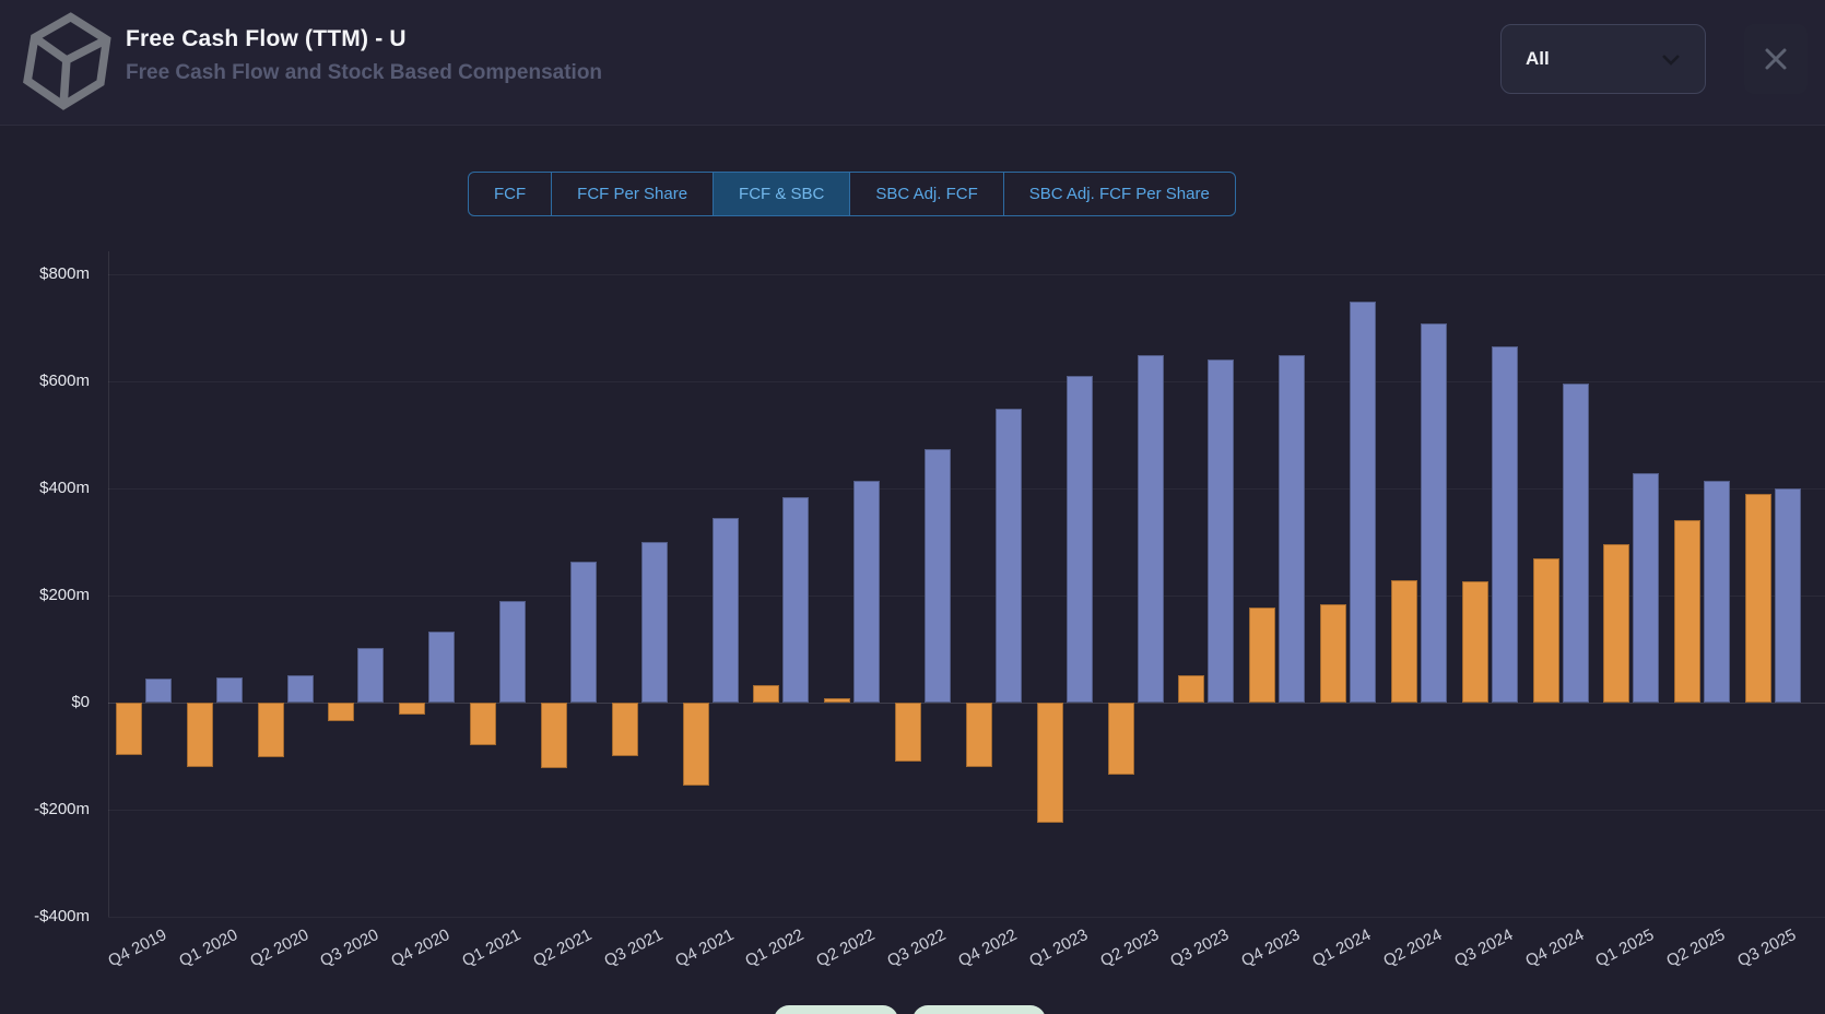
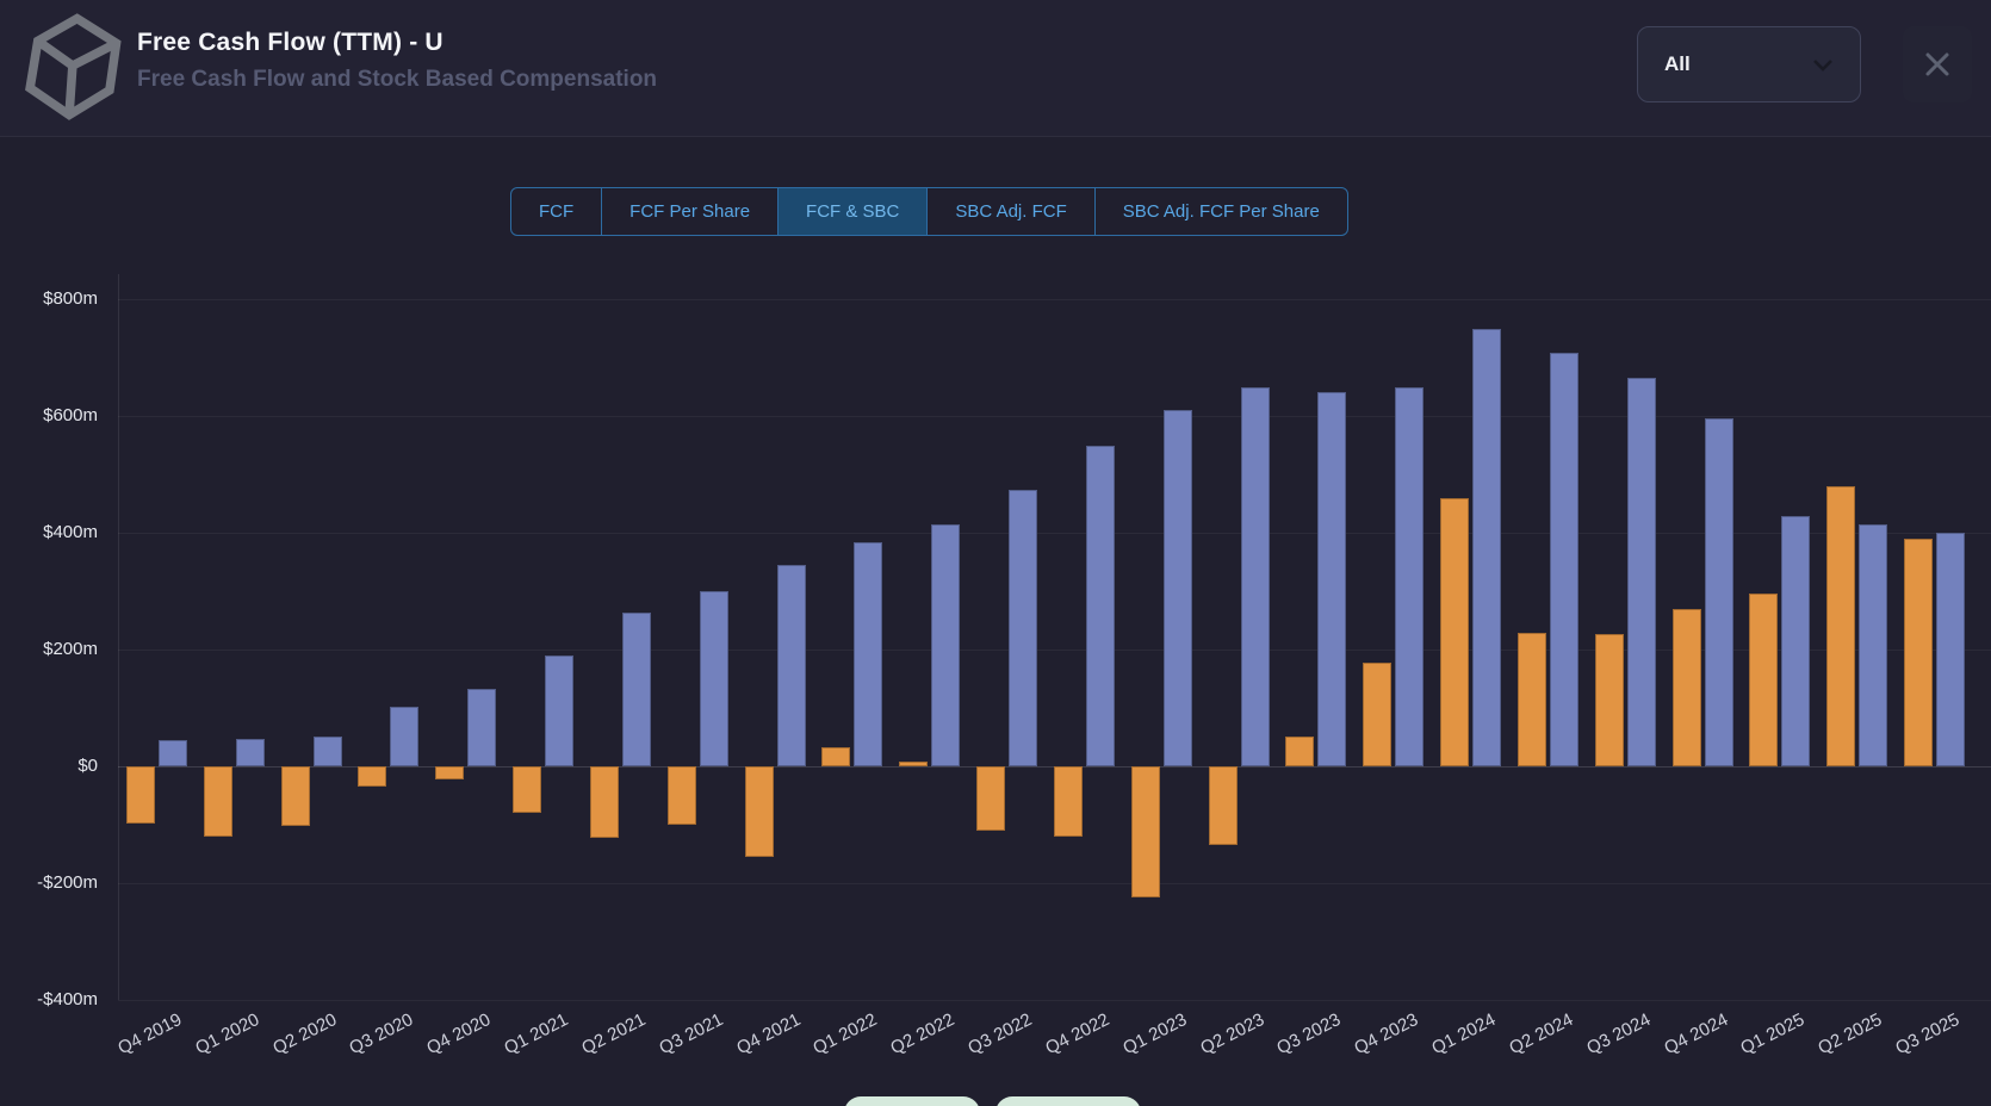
FCF/Q1 2024: $180m -> $460m
FCF/Q2 2025: $340m -> $480m
